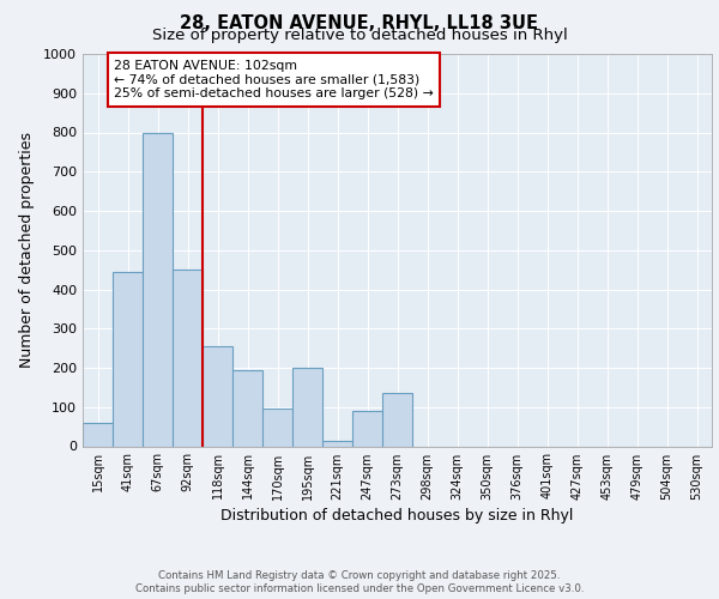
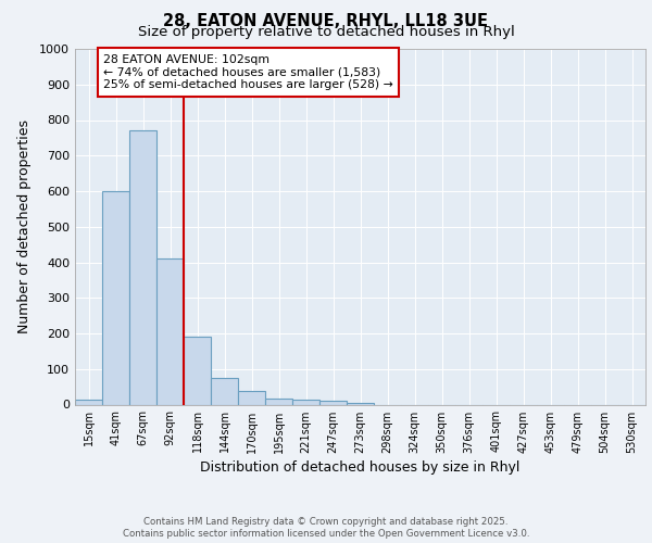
15sqm: 60 -> 15
41sqm: 445 -> 600
67sqm: 800 -> 770
92sqm: 450 -> 410
118sqm: 255 -> 192
144sqm: 195 -> 75
170sqm: 95 -> 38
195sqm: 200 -> 18
247sqm: 90 -> 12
273sqm: 135 -> 6
